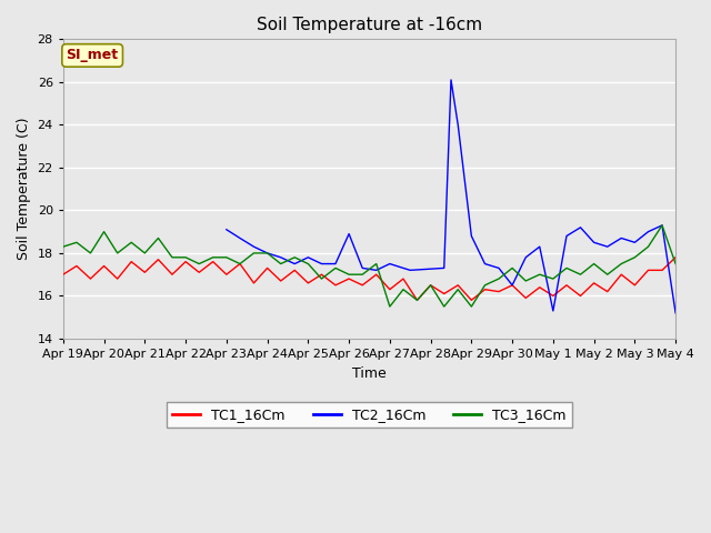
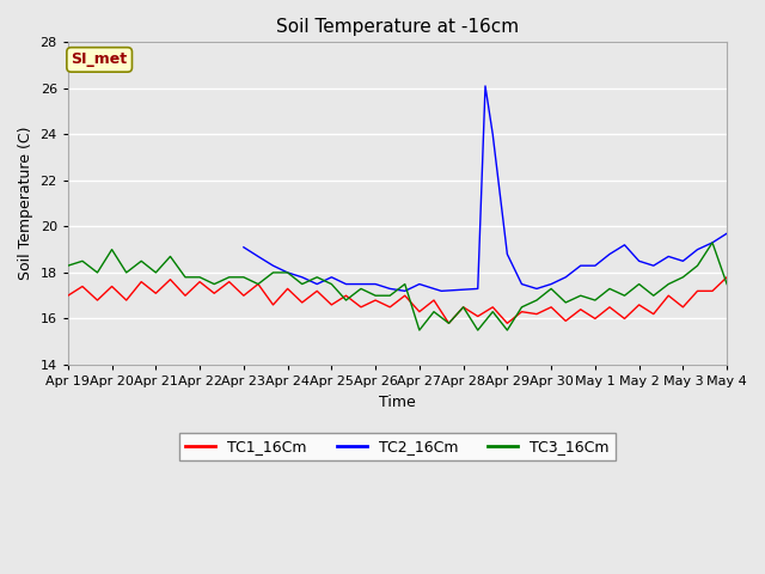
TC2_16Cm/Apr 26: 18.9 -> 17.5
TC2_16Cm/Apr 30: 16.5 -> 17.5
TC2_16Cm/May 1: 15.3 -> 18.3
TC2_16Cm/May 4: 15.2 -> 19.7
